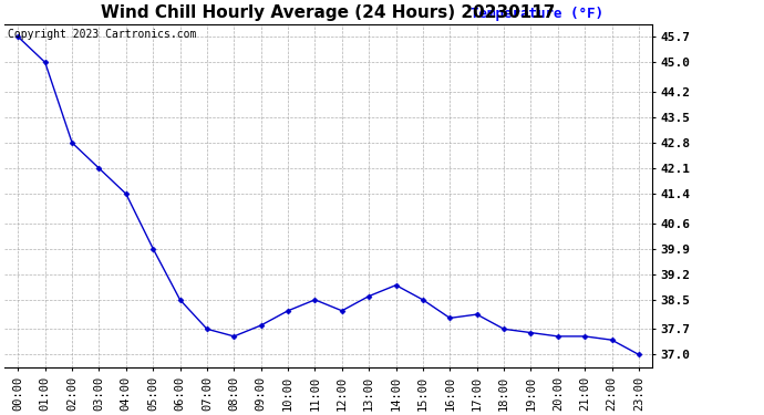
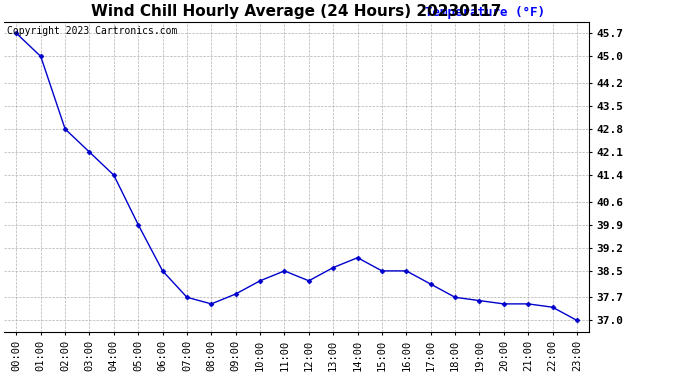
16:00: 38.0 -> 38.5
